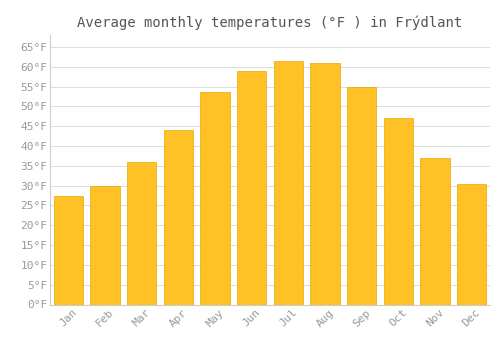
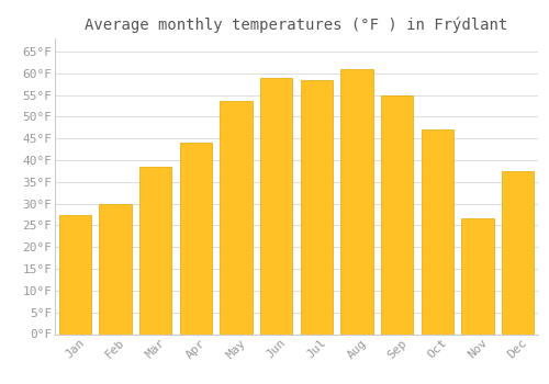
Mar: 36.0°F -> 38.5°F
Jul: 61.5°F -> 58.5°F
Nov: 37.0°F -> 26.5°F
Dec: 30.5°F -> 37.5°F
